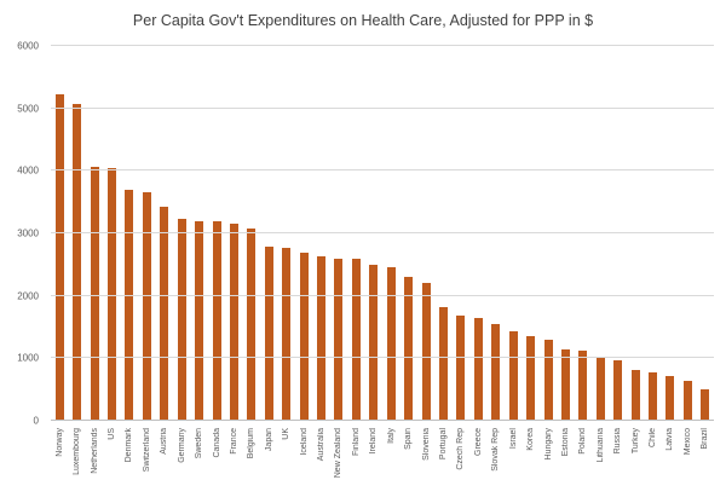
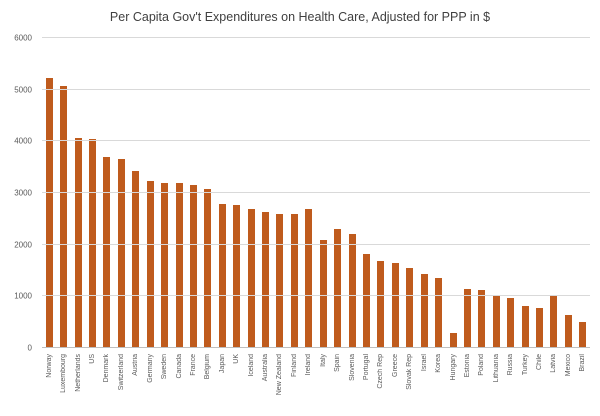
Ireland: 2500 -> 2700
Italy: 2500 -> 2100
Hungary: 1300 -> 300
Latvia: 700 -> 1000
